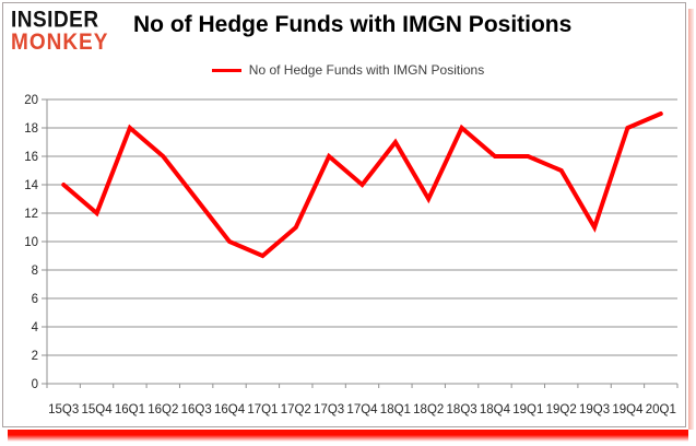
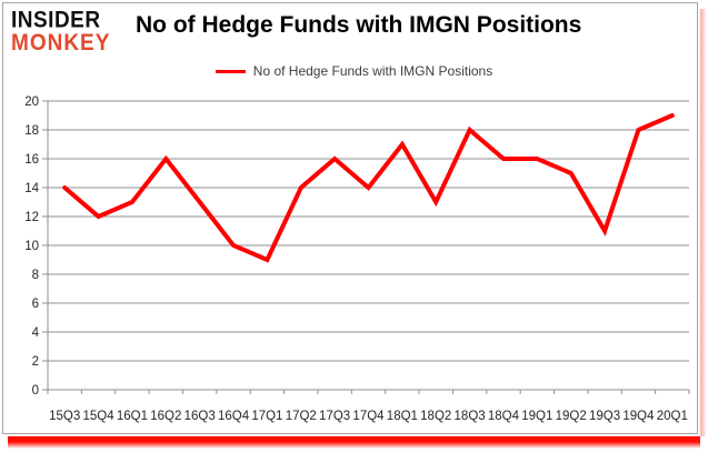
16Q1: 18 -> 13
17Q2: 11 -> 14
